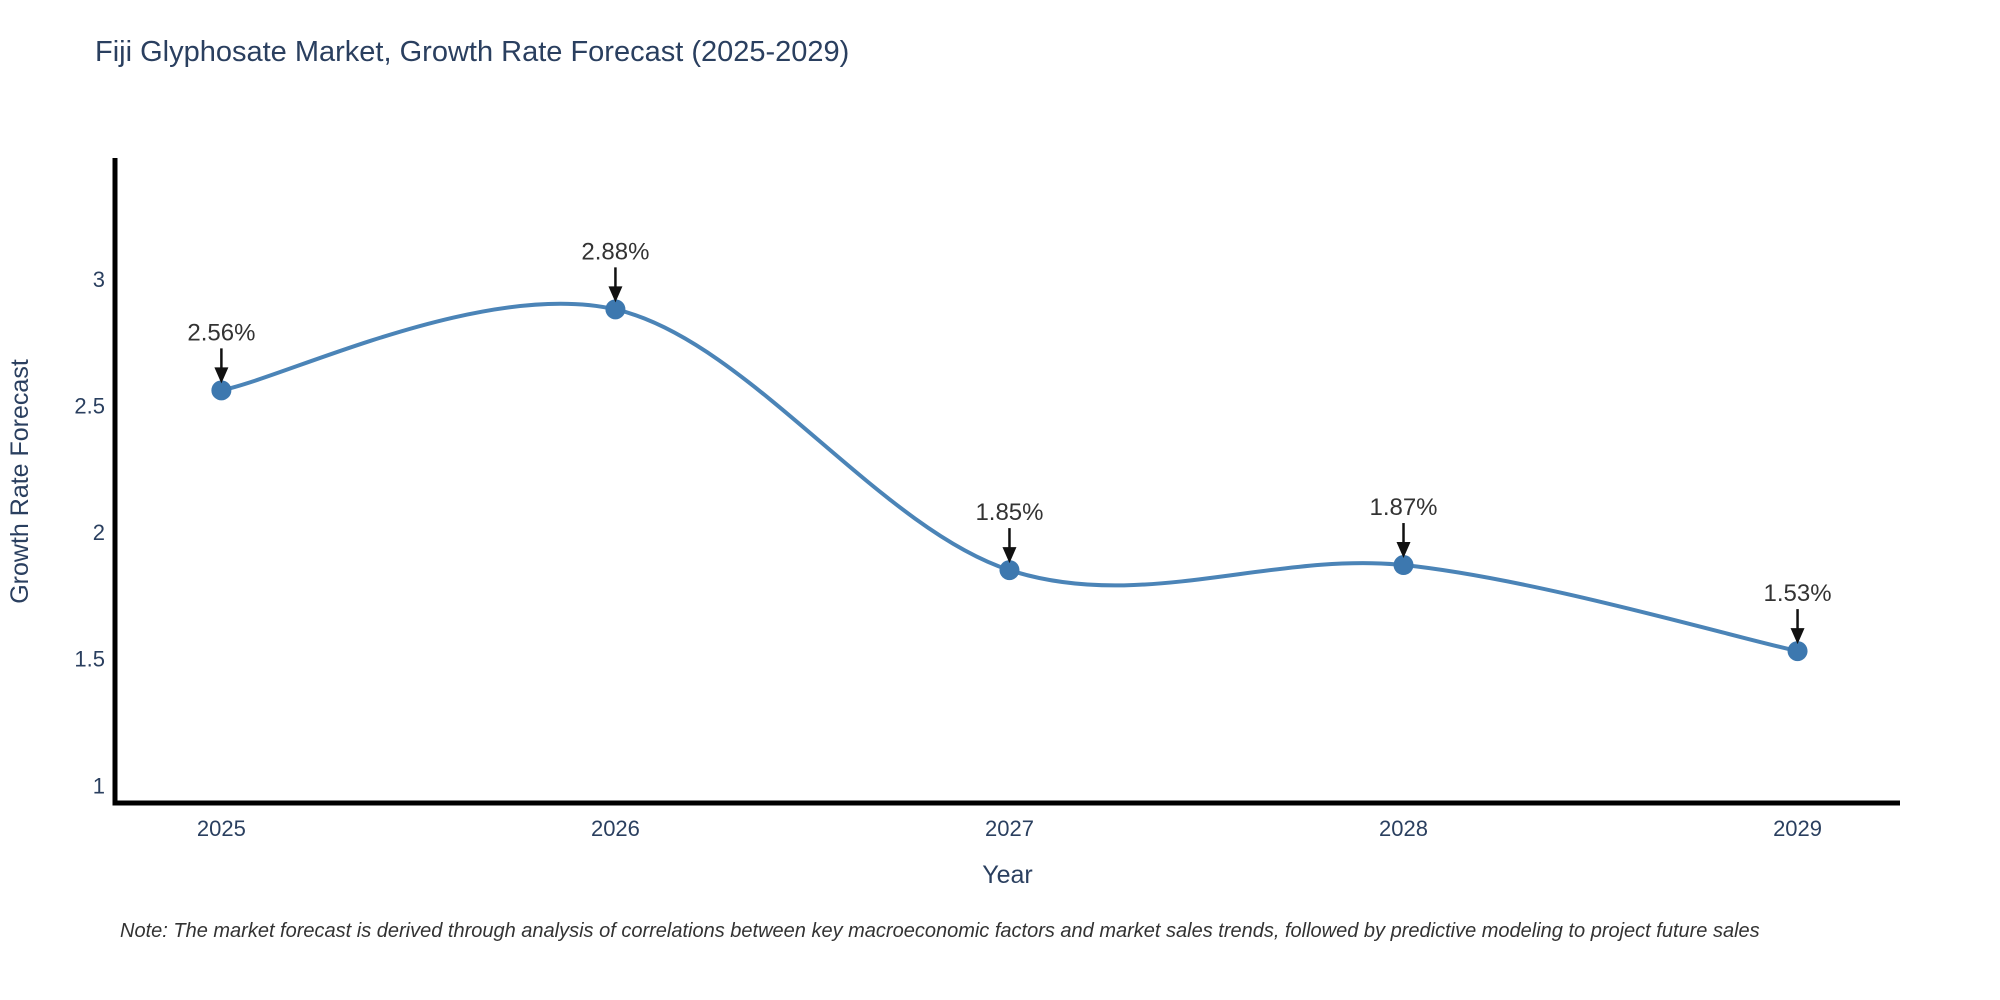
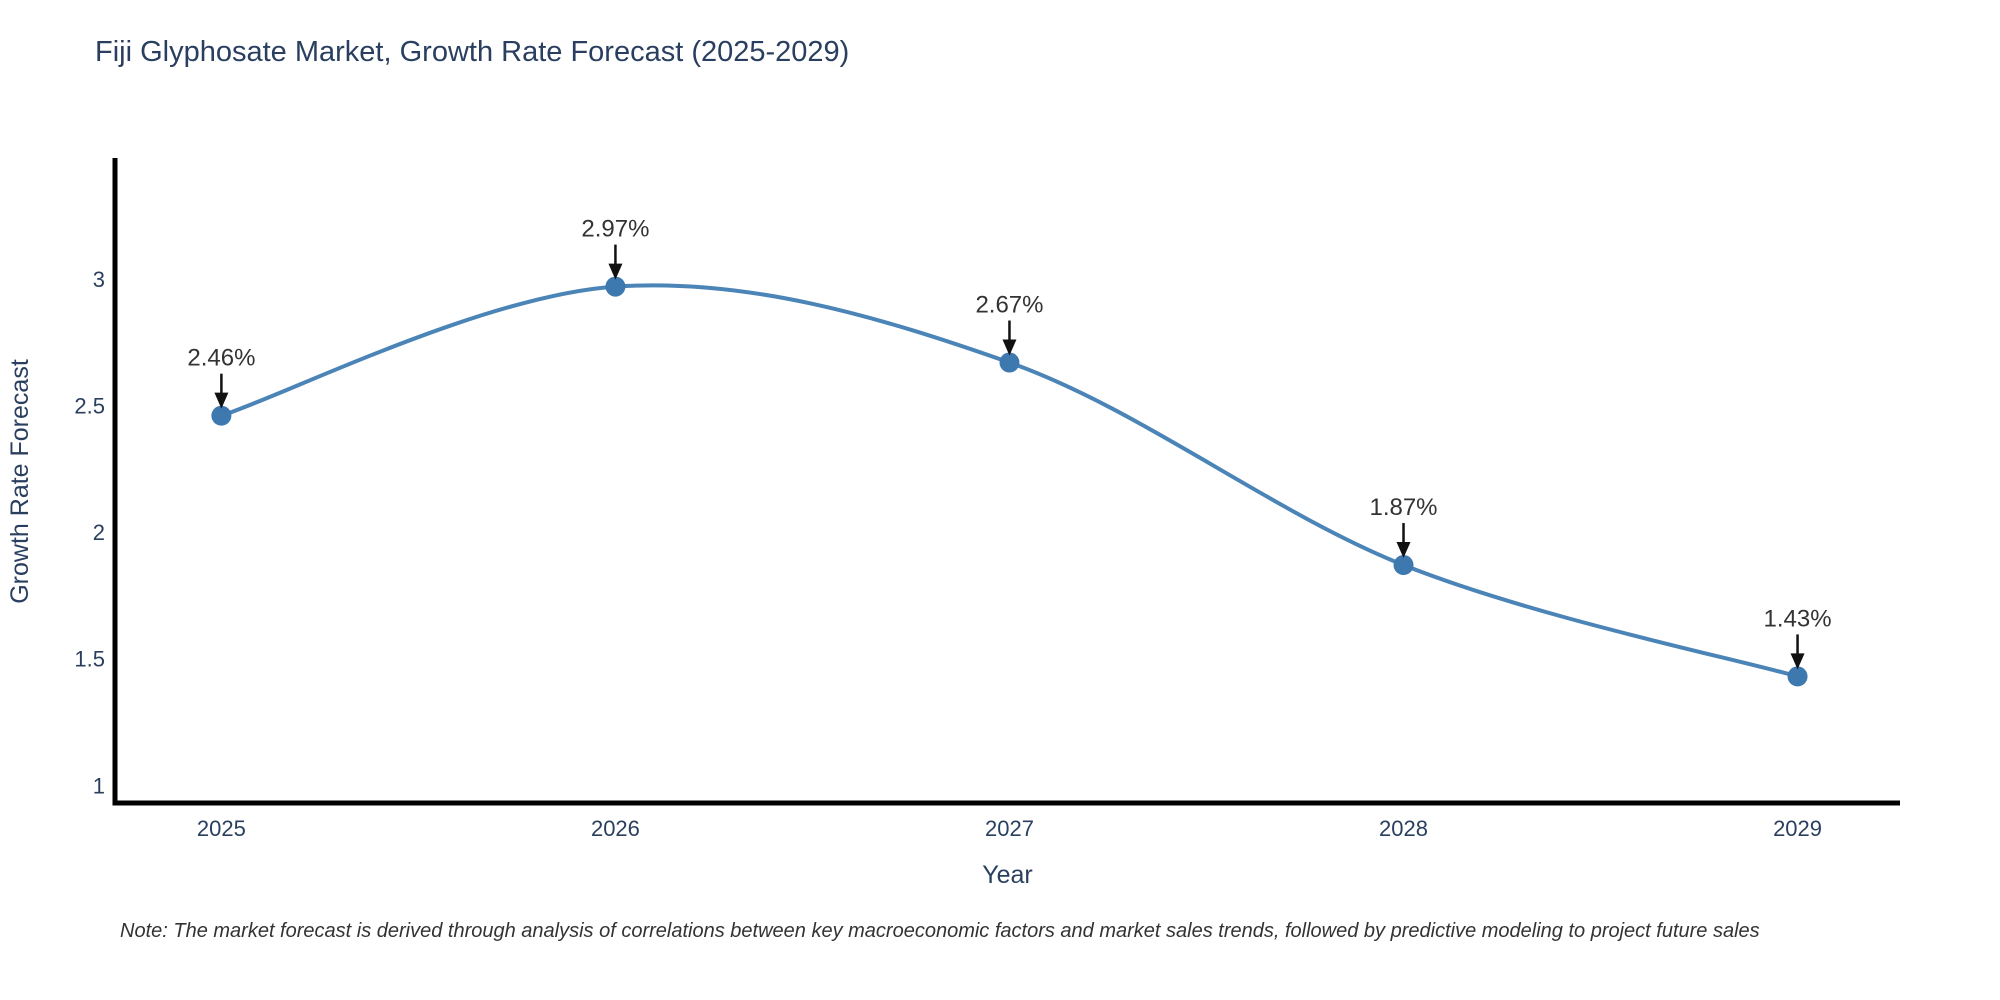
2025: 2.56% -> 2.46%
2026: 2.88% -> 2.97%
2027: 1.85% -> 2.67%
2029: 1.53% -> 1.43%
